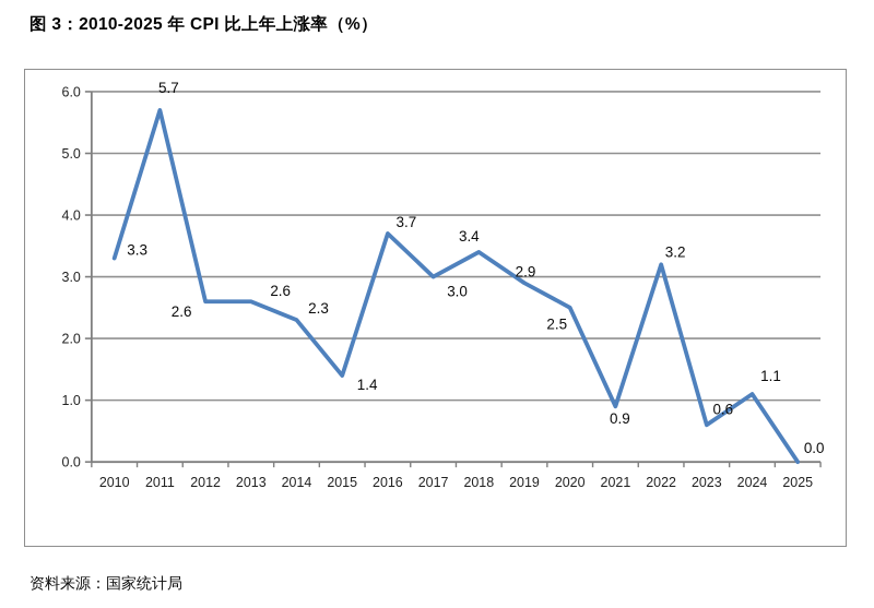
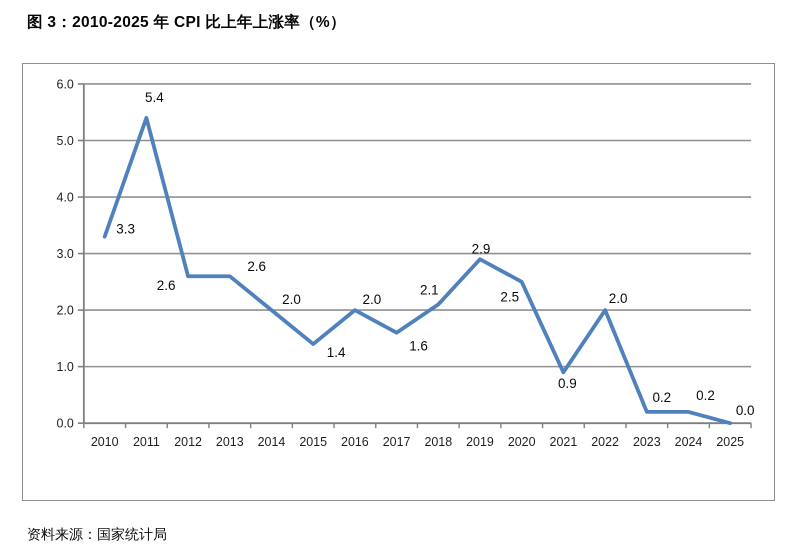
2011: 5.7 -> 5.4
2014: 2.3 -> 2.0
2016: 3.7 -> 2.0
2017: 3.0 -> 1.6
2018: 3.4 -> 2.1
2022: 3.2 -> 2.0
2023: 0.6 -> 0.2
2024: 1.1 -> 0.2
